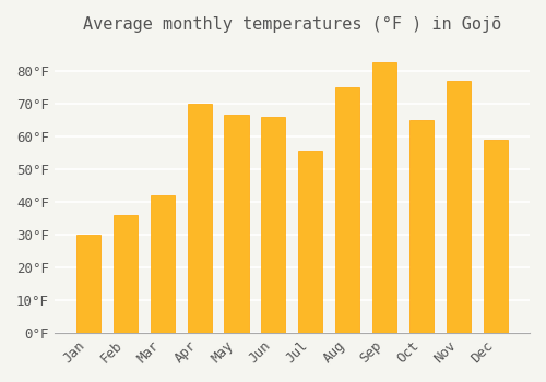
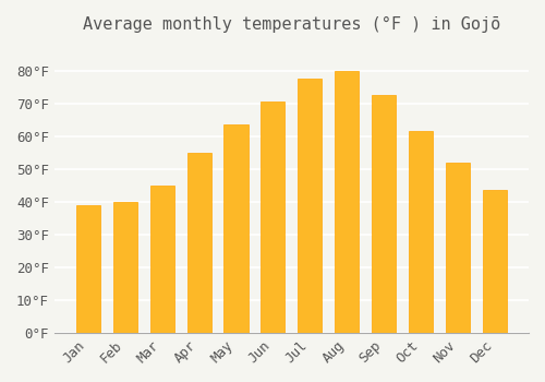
Jan: 30.0°F -> 39.0°F
Feb: 36.0°F -> 40.0°F
Mar: 42.0°F -> 45.0°F
Apr: 70.0°F -> 55.0°F
May: 66.5°F -> 63.5°F
Jun: 66.0°F -> 70.5°F
Jul: 55.5°F -> 77.5°F
Aug: 75.0°F -> 80.0°F
Sep: 82.5°F -> 72.5°F
Oct: 65.0°F -> 61.5°F
Nov: 77.0°F -> 52.0°F
Dec: 59.0°F -> 43.5°F
